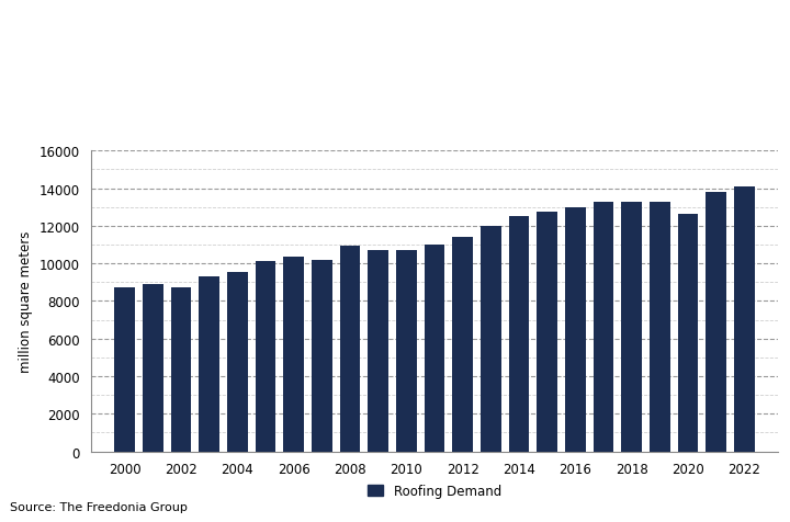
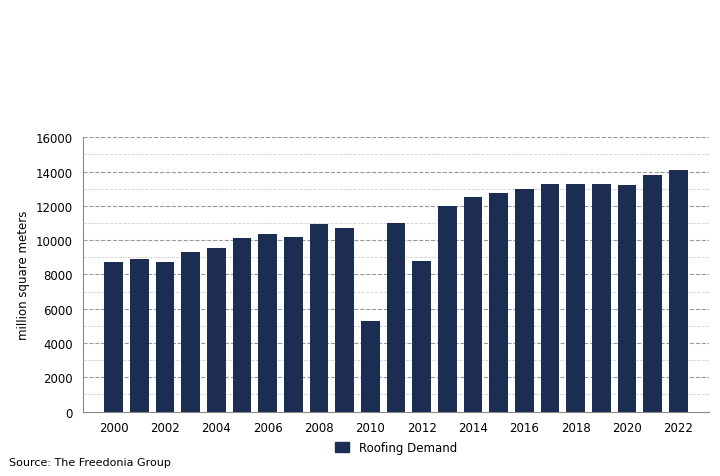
2010: 10700 -> 5300
2012: 11400 -> 8800
2020: 12600 -> 13200
